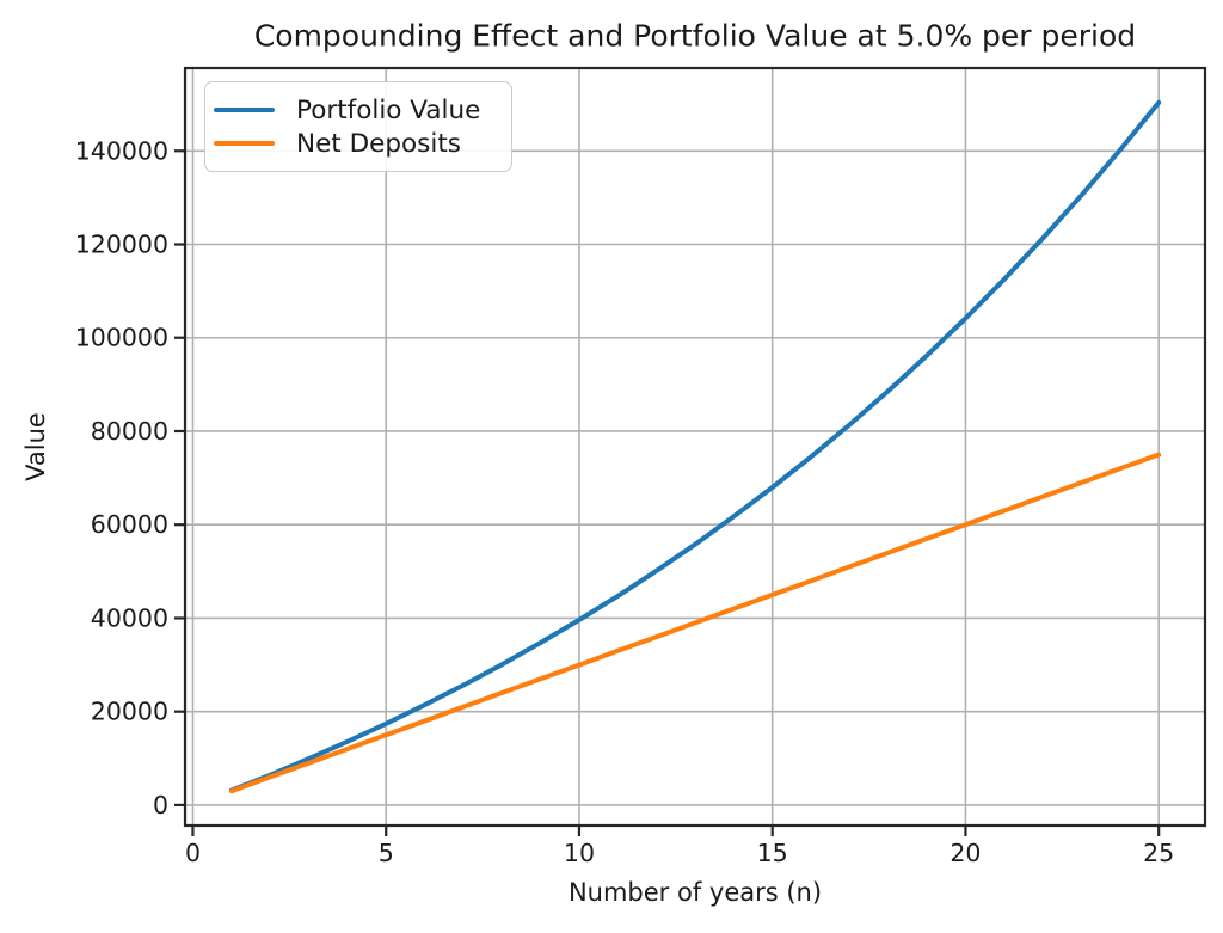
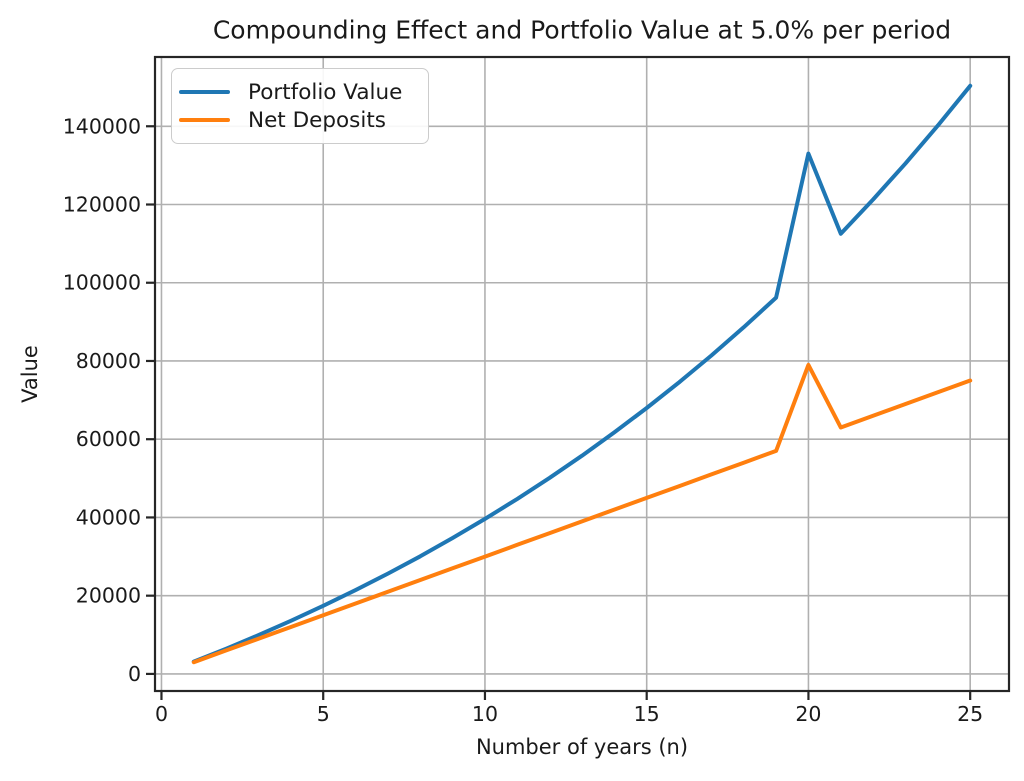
Portfolio Value/20: 104000 -> 133000
Net Deposits/20: 60000 -> 79000
